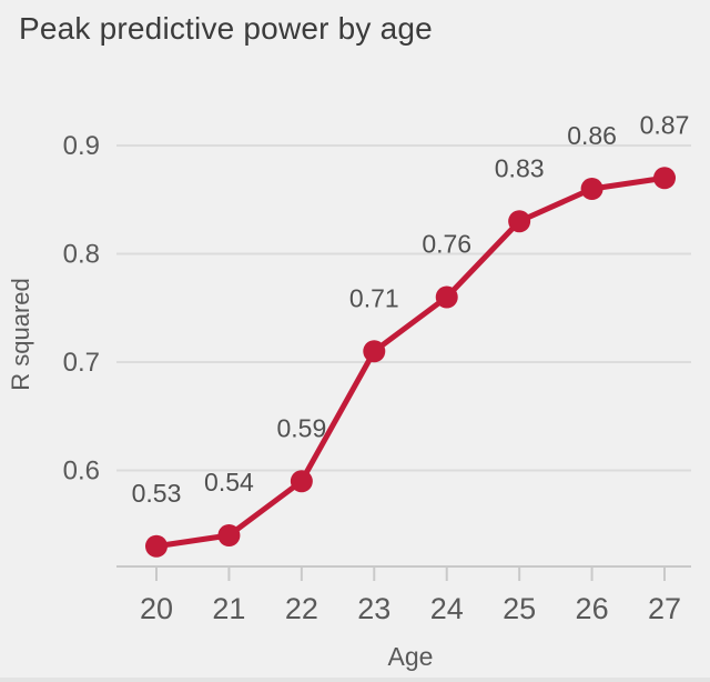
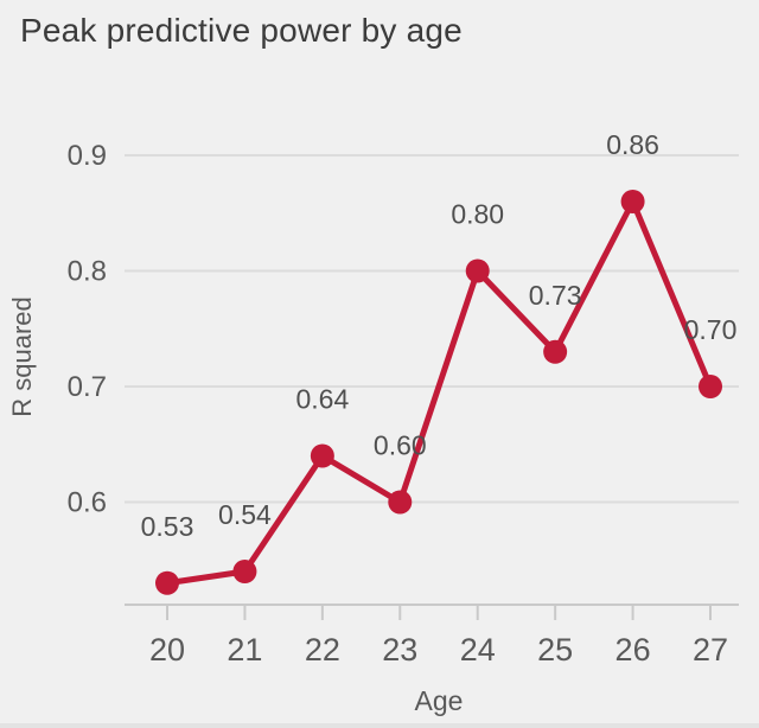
22: 0.59 -> 0.64
23: 0.71 -> 0.60
24: 0.76 -> 0.80
25: 0.83 -> 0.73
27: 0.87 -> 0.70
